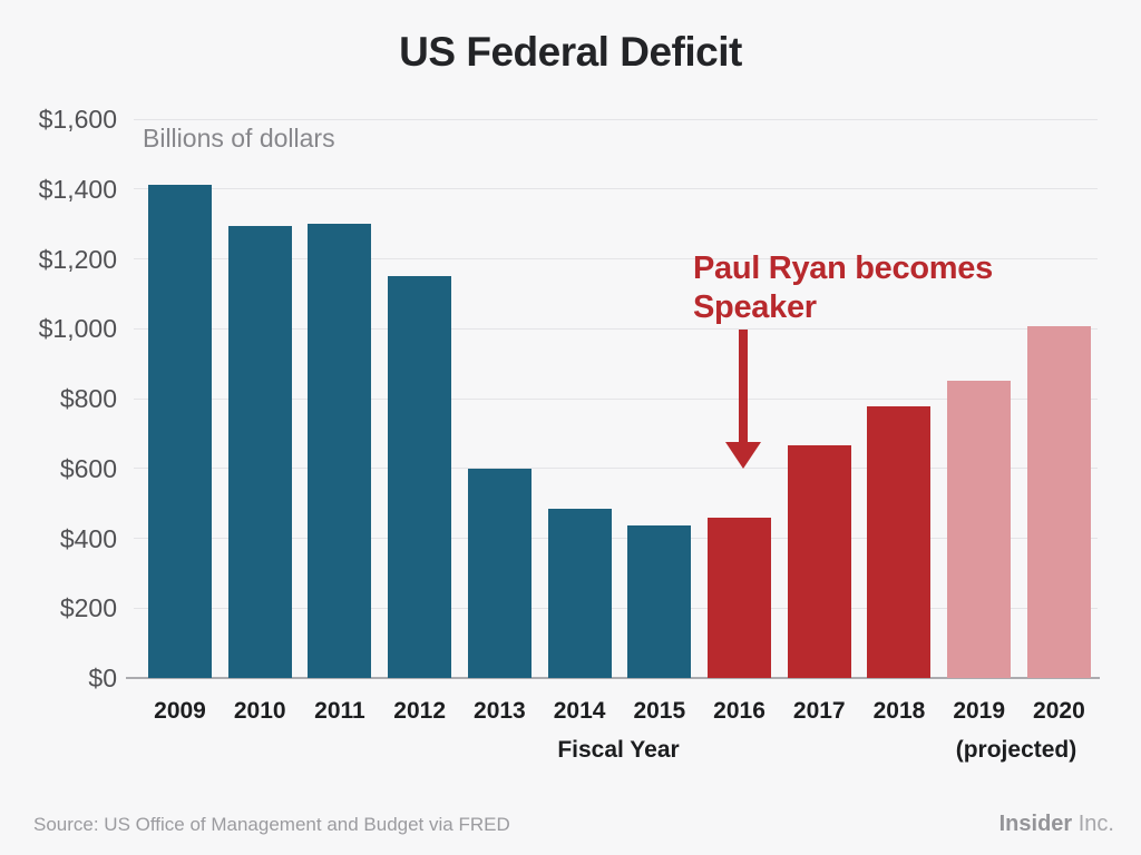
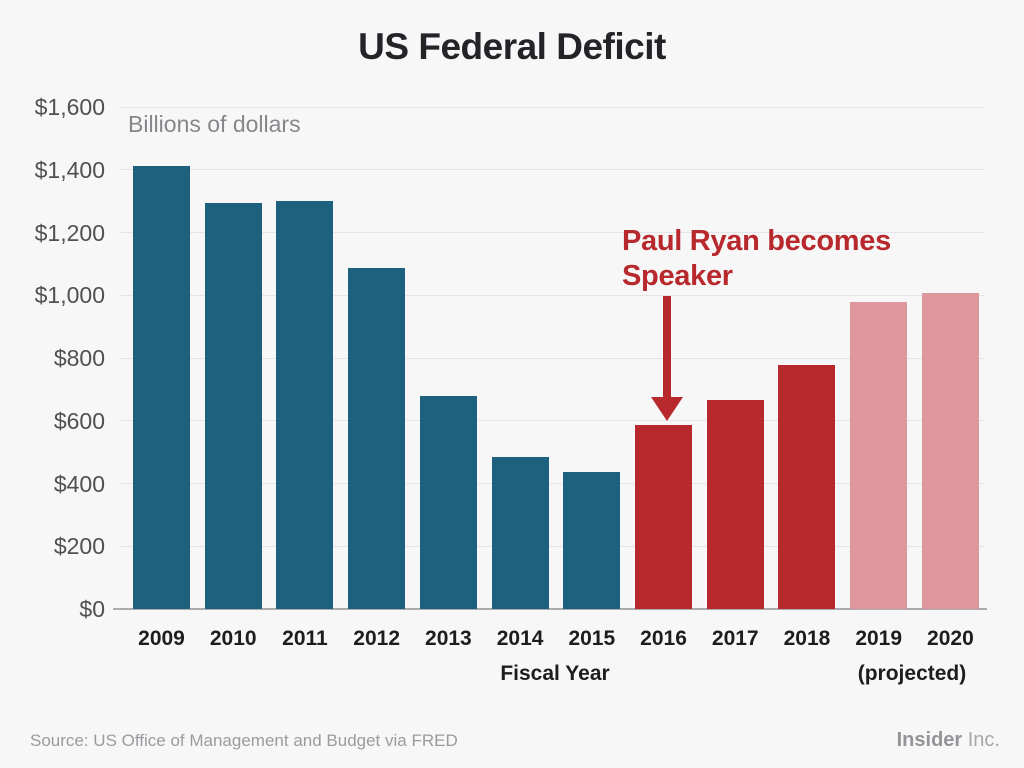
2012: $1150 -> $1090
2013: $600 -> $680
2016: $460 -> $580
2019: $850 -> $980
